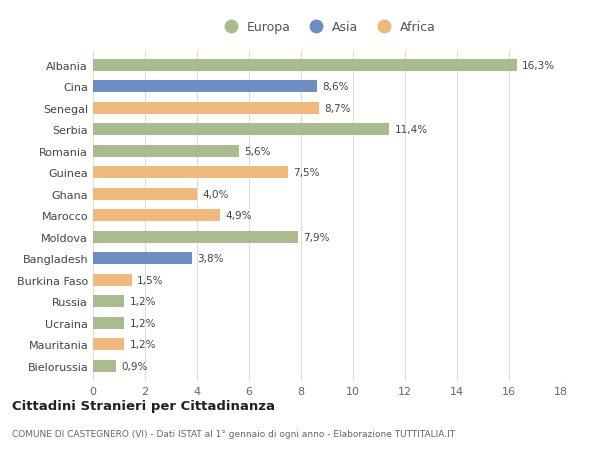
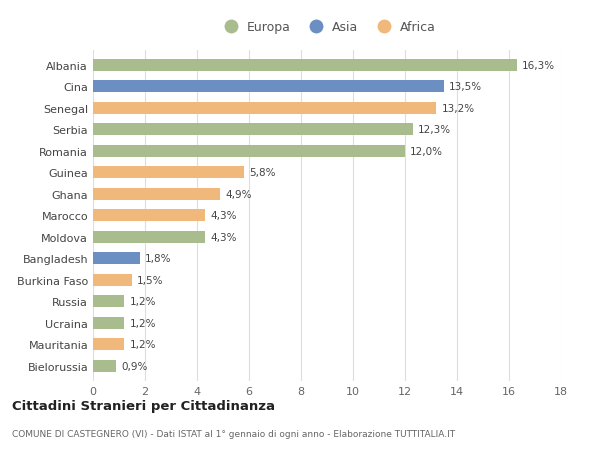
Cina: 8,6% -> 13,5%
Senegal: 8,7% -> 13,2%
Serbia: 11,4% -> 12,3%
Romania: 5,6% -> 12,0%
Guinea: 7,5% -> 5,8%
Ghana: 4,0% -> 4,9%
Marocco: 4,9% -> 4,3%
Moldova: 7,9% -> 4,3%
Bangladesh: 3,8% -> 1,8%
